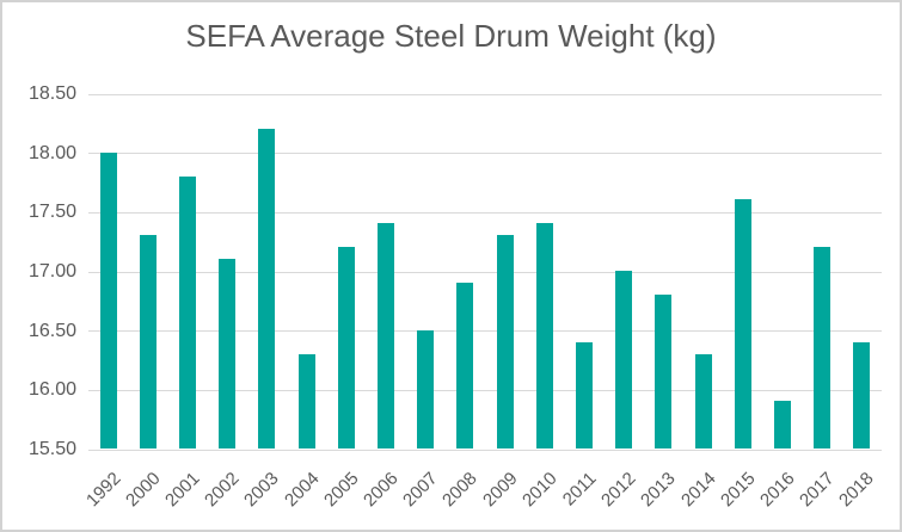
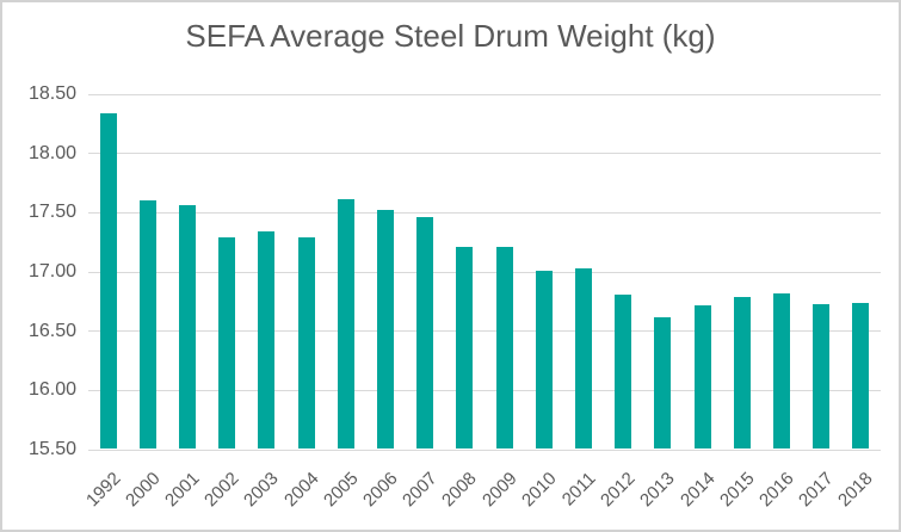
1992: 18.0 -> 18.3
2000: 17.3 -> 17.6
2001: 17.8 -> 17.6
2002: 17.1 -> 17.3
2003: 18.2 -> 17.3
2004: 16.3 -> 17.3
2005: 17.2 -> 17.6
2006: 17.4 -> 17.5
2007: 16.5 -> 17.4
2008: 16.9 -> 17.2
2009: 17.3 -> 17.2
2010: 17.4 -> 17.0
2011: 16.4 -> 17.0
2012: 17.0 -> 16.8
2013: 16.8 -> 16.6
2014: 16.3 -> 16.7
2015: 17.6 -> 16.8
2016: 15.9 -> 16.8
2017: 17.2 -> 16.7
2018: 16.4 -> 16.7
